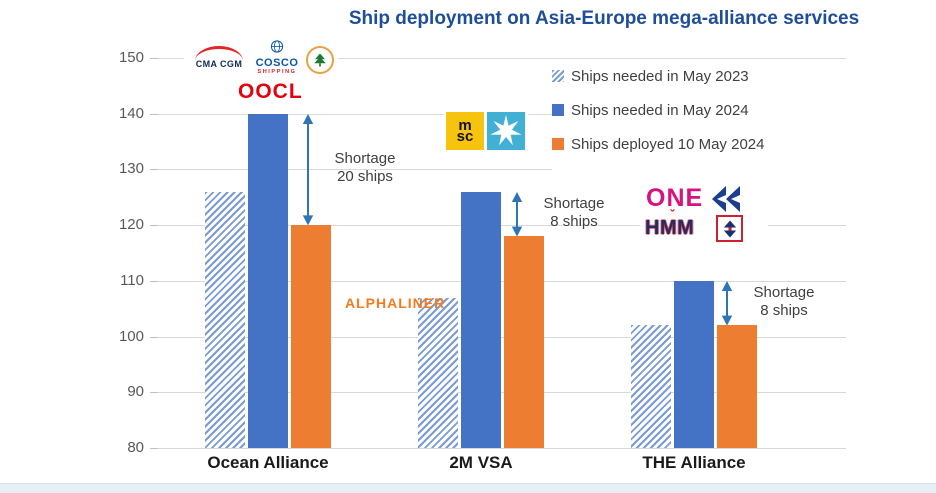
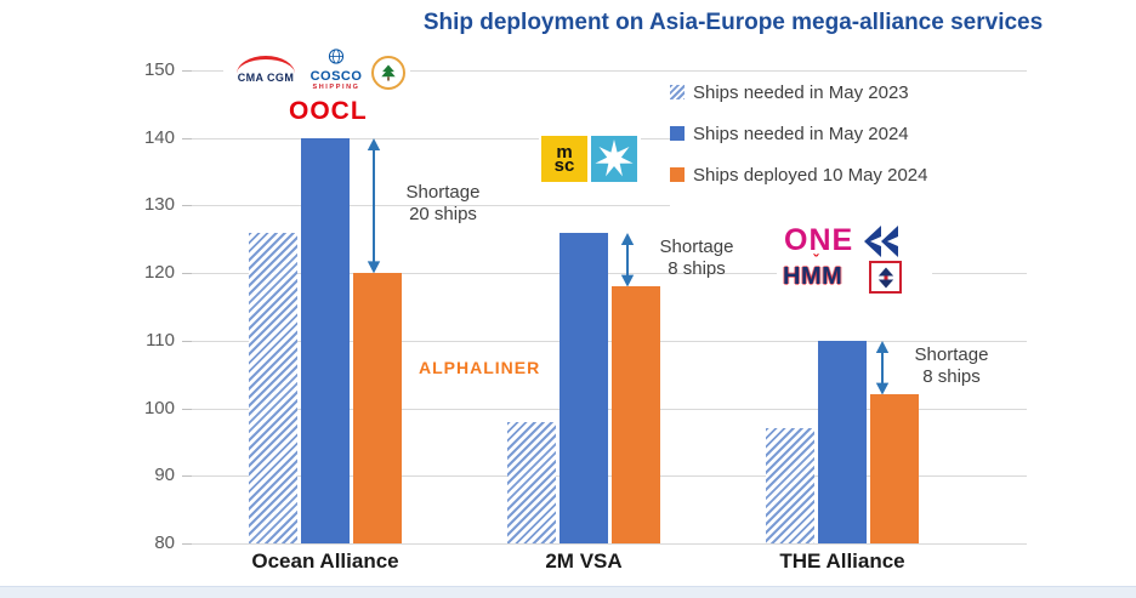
Ships needed in May 2023/2M VSA: 107 -> 98
Ships needed in May 2023/THE Alliance: 102 -> 97
